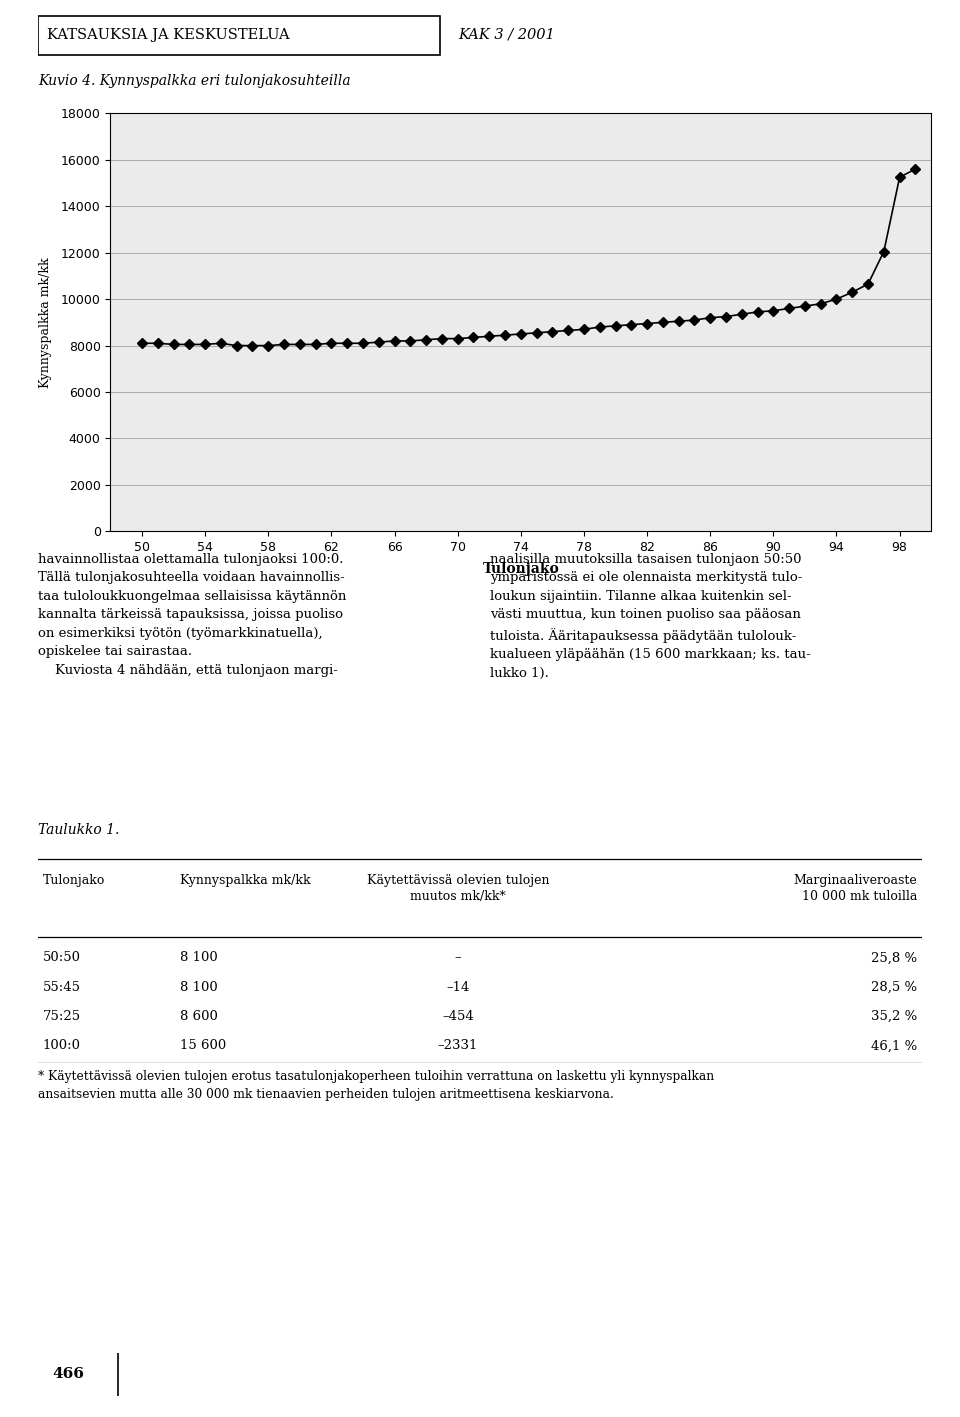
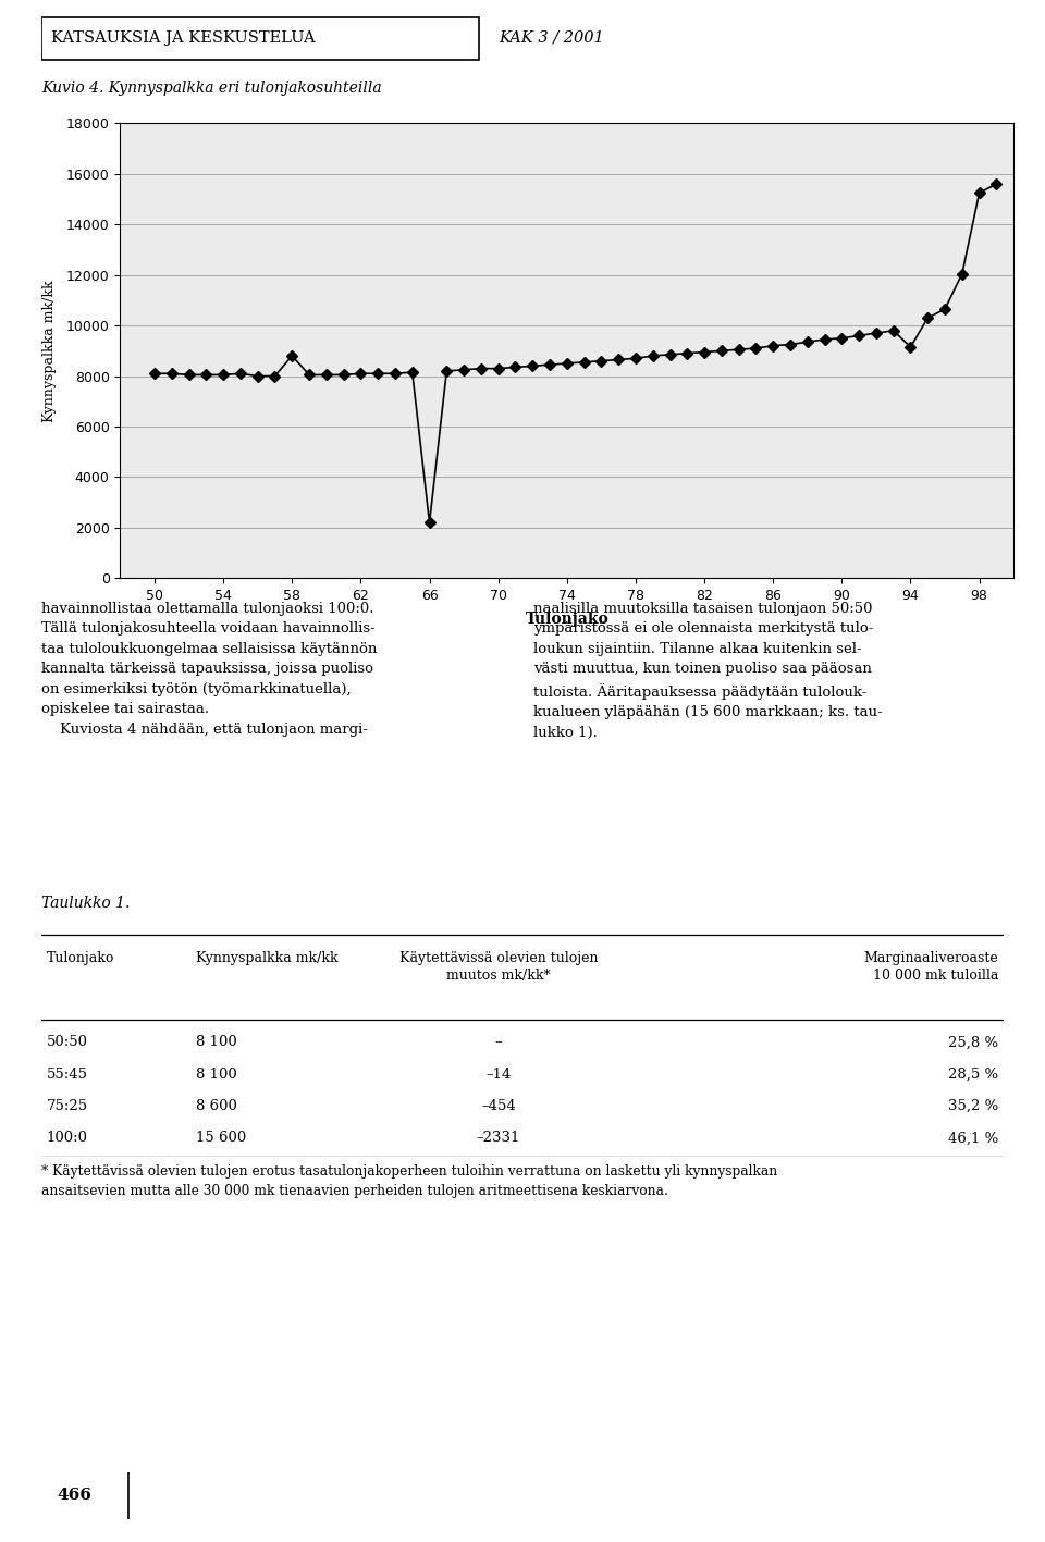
58: 8000 -> 8800
66: 8200 -> 2200
94: 10000 -> 9150
